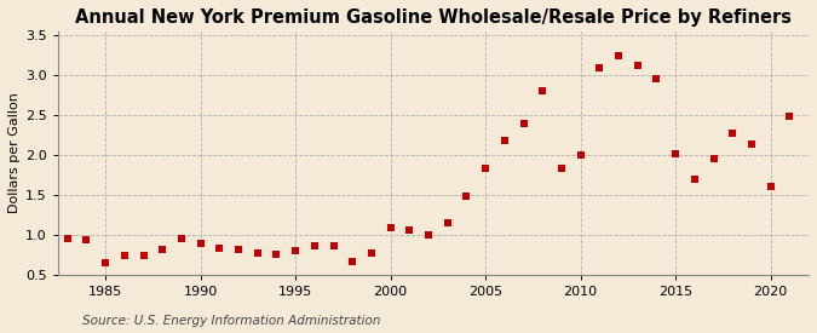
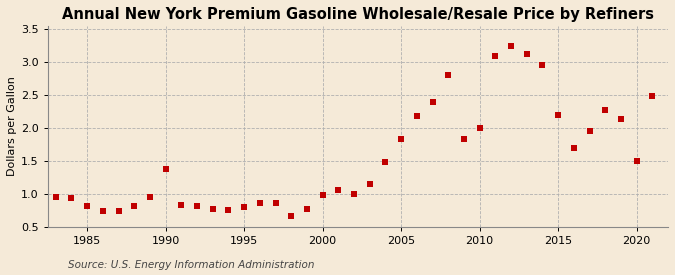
1985: 0.65 -> 0.82
1990: 0.90 -> 1.38
2000: 1.09 -> 0.98
2015: 2.01 -> 2.20
2020: 1.60 -> 1.50
